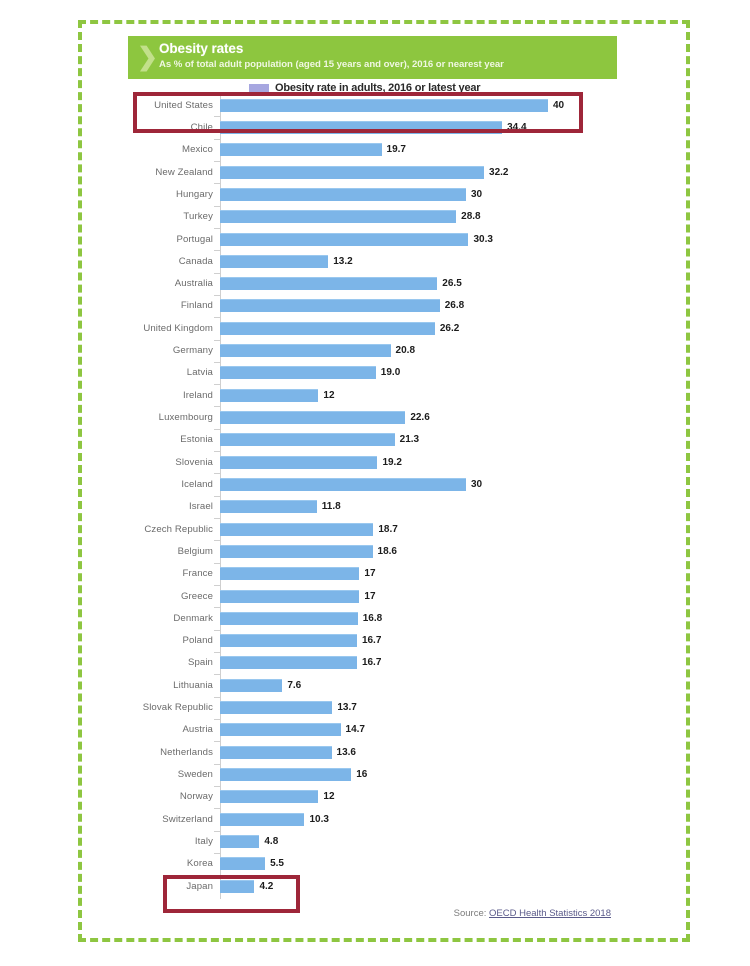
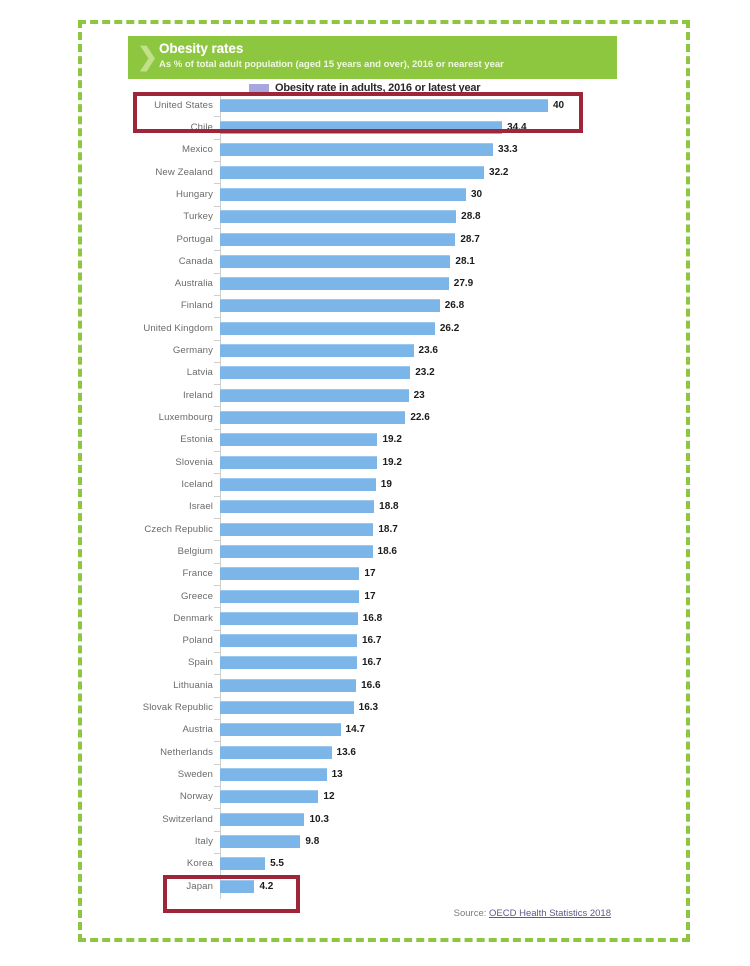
Mexico: 19.7 -> 33.3
Portugal: 30.3 -> 28.7
Canada: 13.2 -> 28.1
Australia: 26.5 -> 27.9
Germany: 20.8 -> 23.6
Latvia: 19.0 -> 23.2
Ireland: 12 -> 23
Estonia: 21.3 -> 19.2
Iceland: 30 -> 19
Israel: 11.8 -> 18.8
Lithuania: 7.6 -> 16.6
Slovak Republic: 13.7 -> 16.3
Sweden: 16 -> 13
Italy: 4.8 -> 9.8
